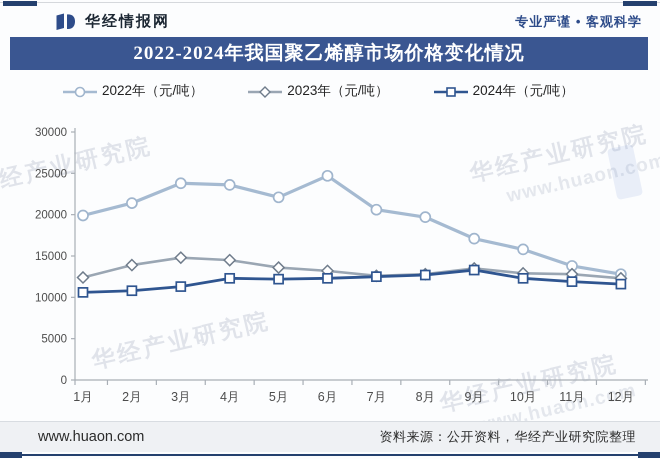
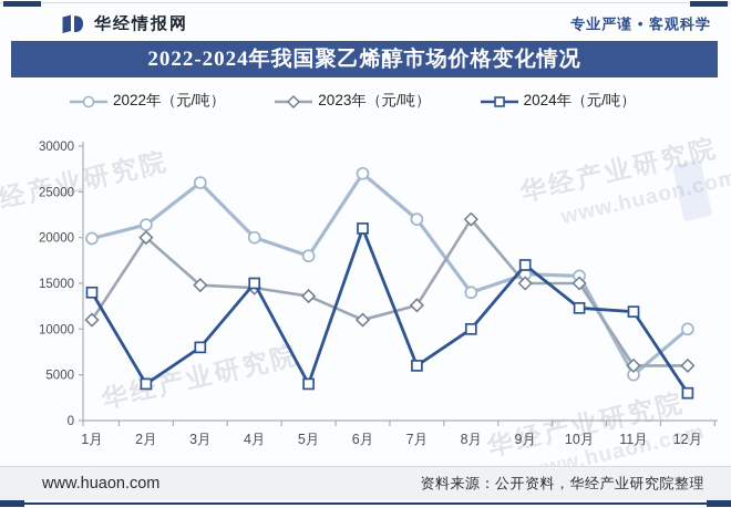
2023年（元/吨）/1月: 12000 -> 11000
2024年（元/吨）/1月: 11000 -> 14000
2023年（元/吨）/2月: 14000 -> 20000
2024年（元/吨）/2月: 11000 -> 4000
2022年（元/吨）/3月: 24000 -> 26000
2024年（元/吨）/3月: 11000 -> 8000
2022年（元/吨）/4月: 24000 -> 20000
2024年（元/吨）/4月: 12000 -> 15000
2022年（元/吨）/5月: 22000 -> 18000
2024年（元/吨）/5月: 12000 -> 4000
2022年（元/吨）/6月: 25000 -> 27000
2023年（元/吨）/6月: 13000 -> 11000
2024年（元/吨）/6月: 12000 -> 21000
2022年（元/吨）/7月: 21000 -> 22000
2024年（元/吨）/7月: 12000 -> 6000
2022年（元/吨）/8月: 20000 -> 14000
2023年（元/吨）/8月: 13000 -> 22000
2024年（元/吨）/8月: 13000 -> 10000
2022年（元/吨）/9月: 17000 -> 16000
2023年（元/吨）/9月: 14000 -> 15000
2024年（元/吨）/9月: 13000 -> 17000
2023年（元/吨）/10月: 13000 -> 15000
2022年（元/吨）/11月: 14000 -> 5000
2023年（元/吨）/11月: 13000 -> 6000
2022年（元/吨）/12月: 13000 -> 10000
2023年（元/吨）/12月: 12000 -> 6000
2024年（元/吨）/12月: 12000 -> 3000
